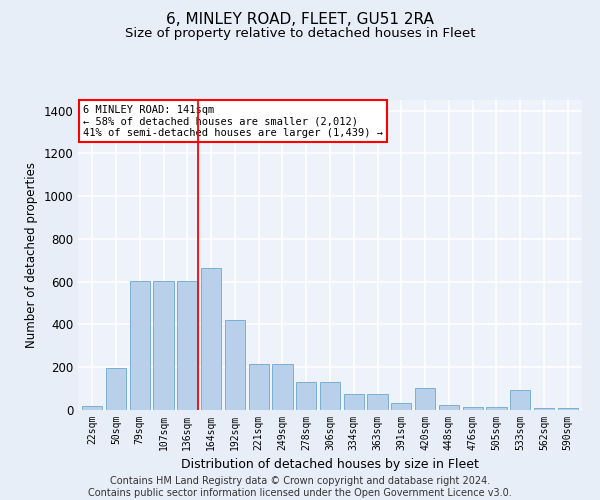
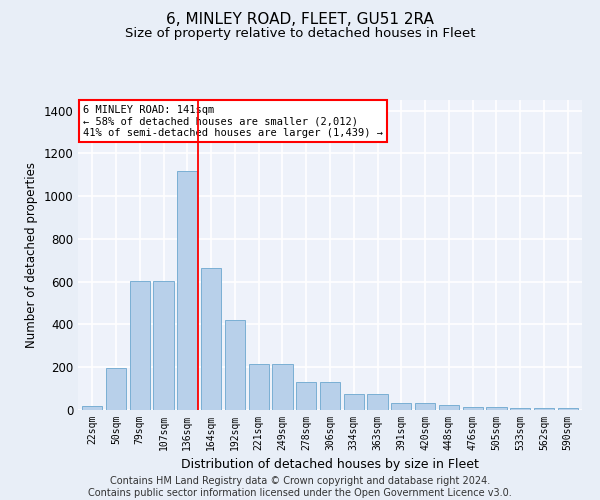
136sqm: 605 -> 1120
420sqm: 105 -> 33
533sqm: 95 -> 10
